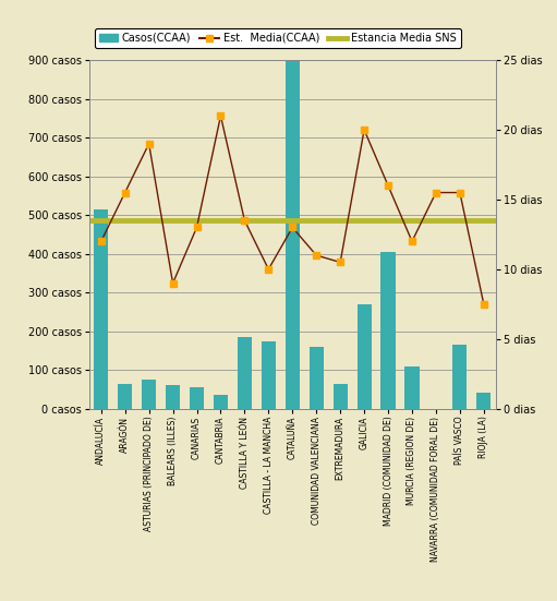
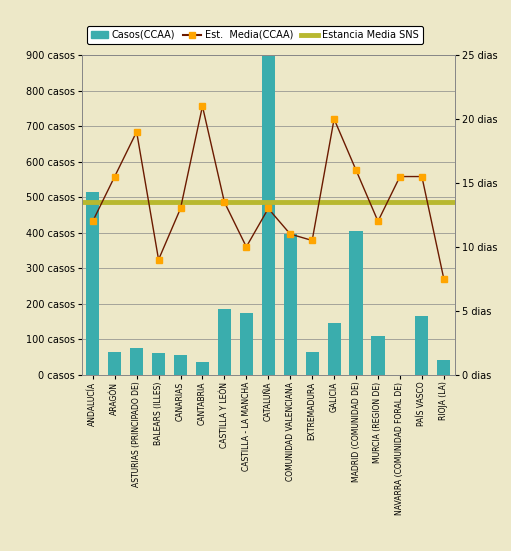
Casos(CCAA)/COMUNIDAD VALENCIANA: 160 casos -> 395 casos
Casos(CCAA)/GALICIA: 270 casos -> 145 casos
